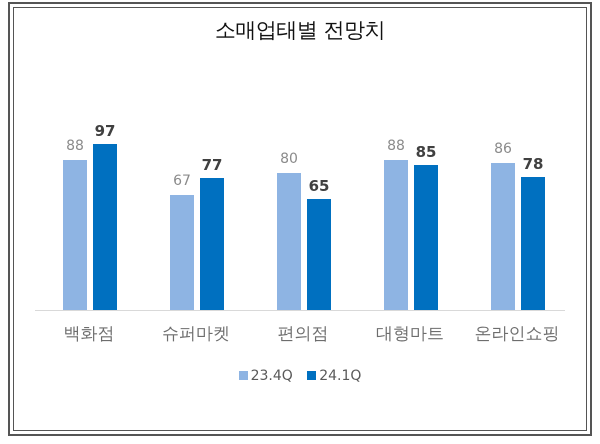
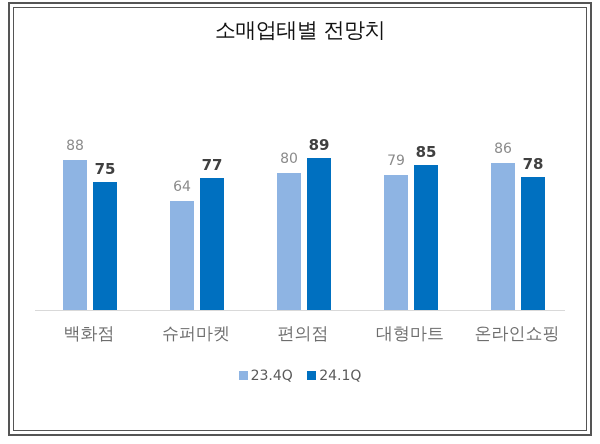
24.1Q/백화점: 97 -> 75
23.4Q/슈퍼마켓: 67 -> 64
24.1Q/편의점: 65 -> 89
23.4Q/대형마트: 88 -> 79
